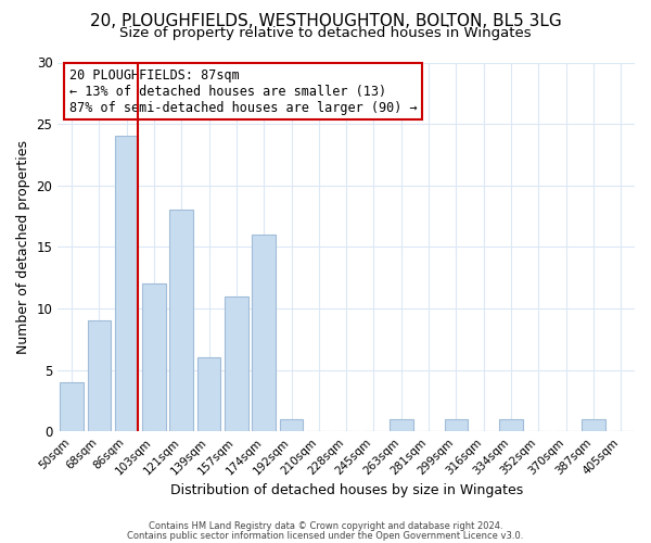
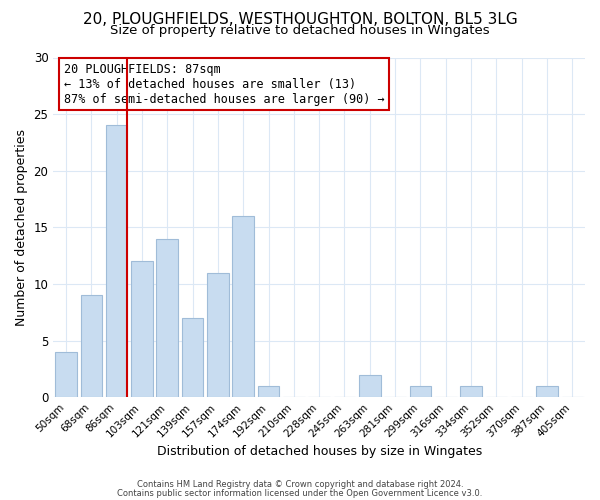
121sqm: 18 -> 14
139sqm: 6 -> 7
263sqm: 1 -> 2
